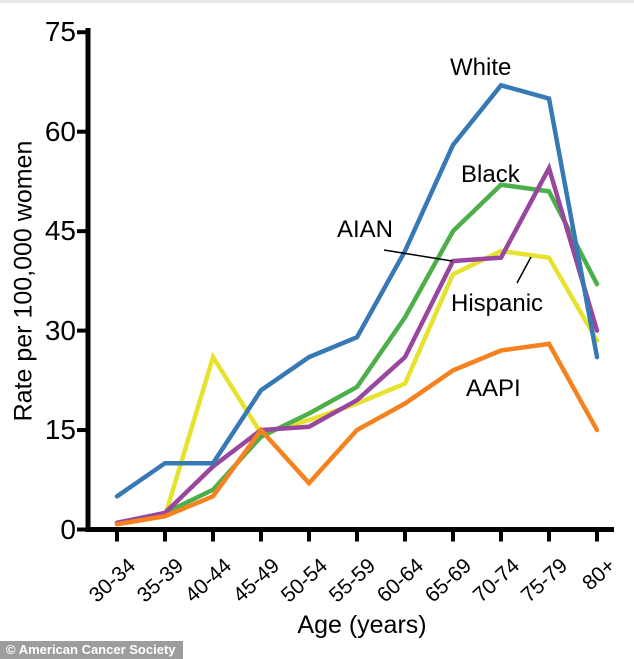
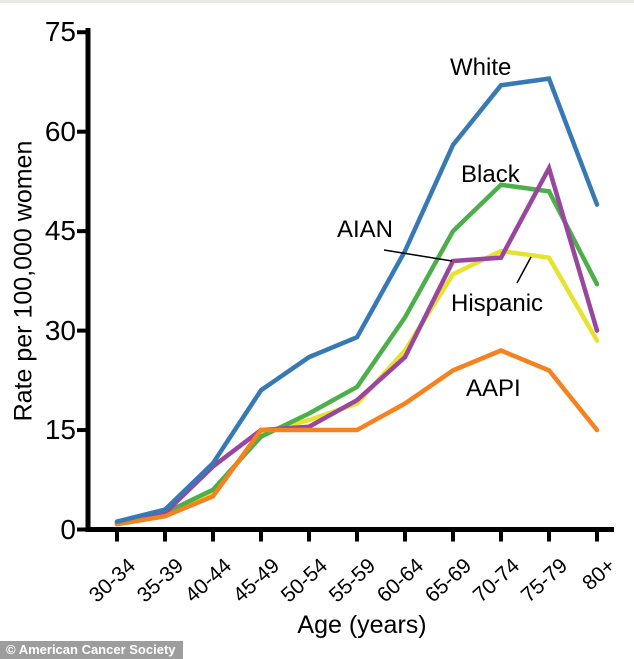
White/30-34: 5 -> 1
White/35-39: 10 -> 3
Hispanic/40-44: 26 -> 6
AAPI/50-54: 7 -> 15
Hispanic/60-64: 22 -> 27
AAPI/75-79: 28 -> 24
White/75-79: 65 -> 68
White/80+: 26 -> 49
